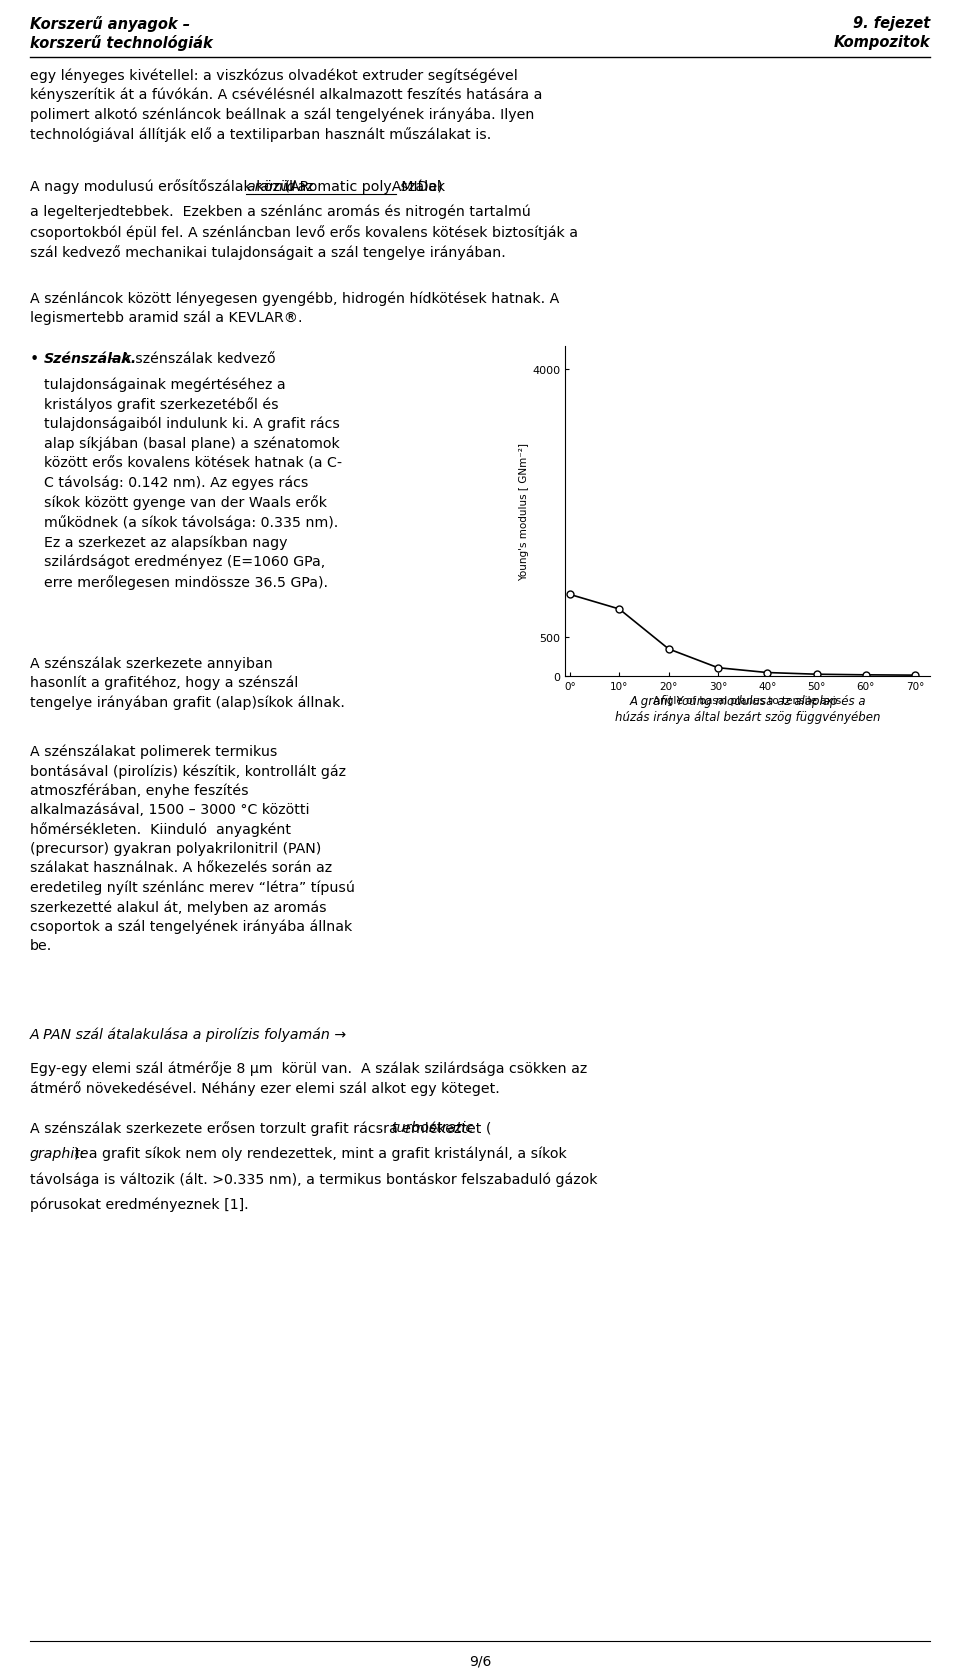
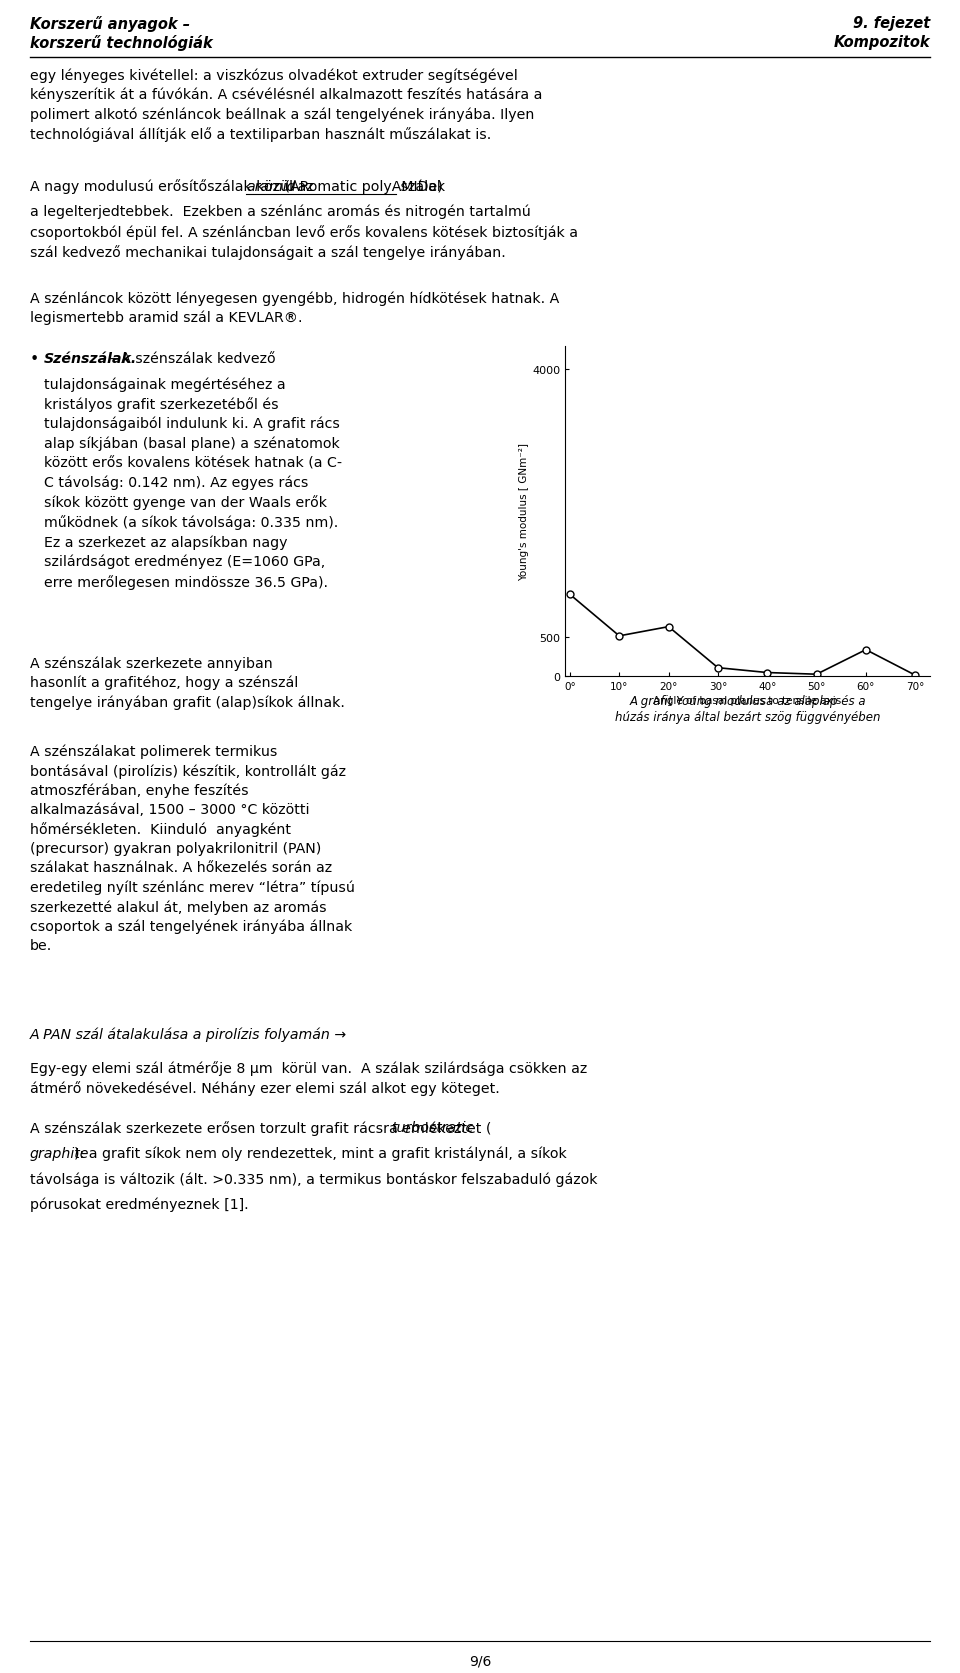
10°: 870 -> 520
20°: 350 -> 640
60°: 10 -> 340
